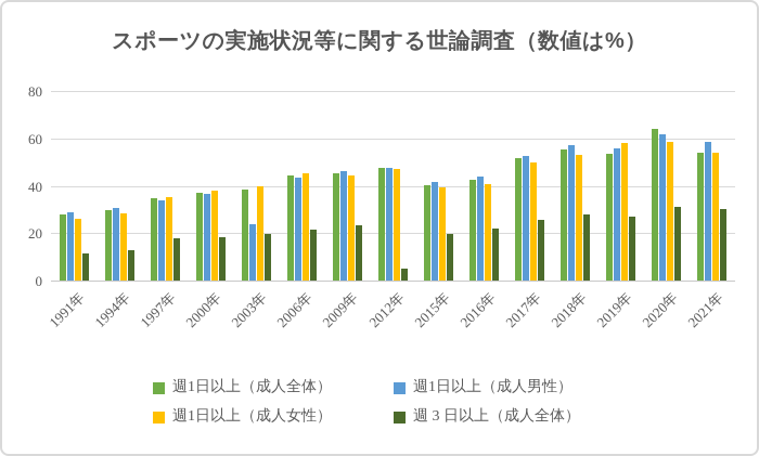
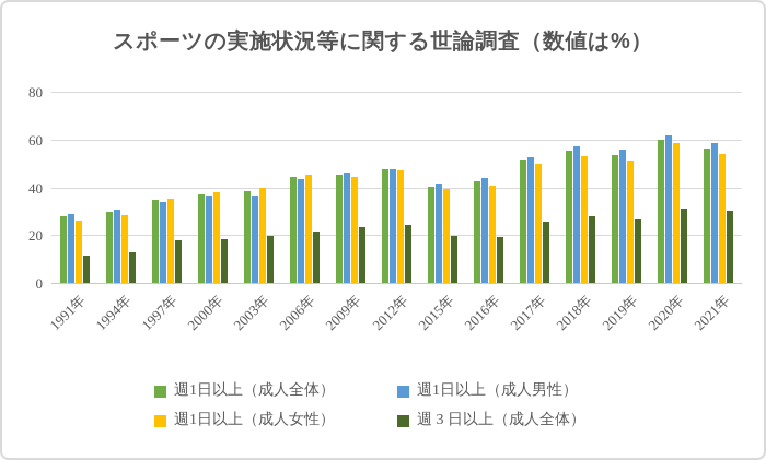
週1日以上（成人男性）/2003年: 24 -> 37
週 3 日以上（成人全体）/2012年: 5 -> 24
週 3 日以上（成人全体）/2016年: 22 -> 19
週1日以上（成人女性）/2019年: 58 -> 51
週1日以上（成人全体）/2020年: 64 -> 60
週1日以上（成人全体）/2021年: 54 -> 56
